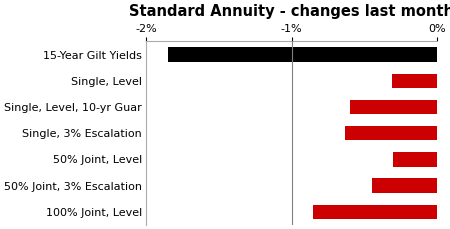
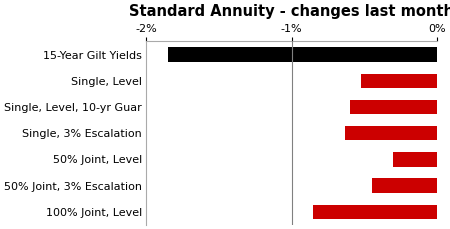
Single, Level: -0.31% -> -0.52%
